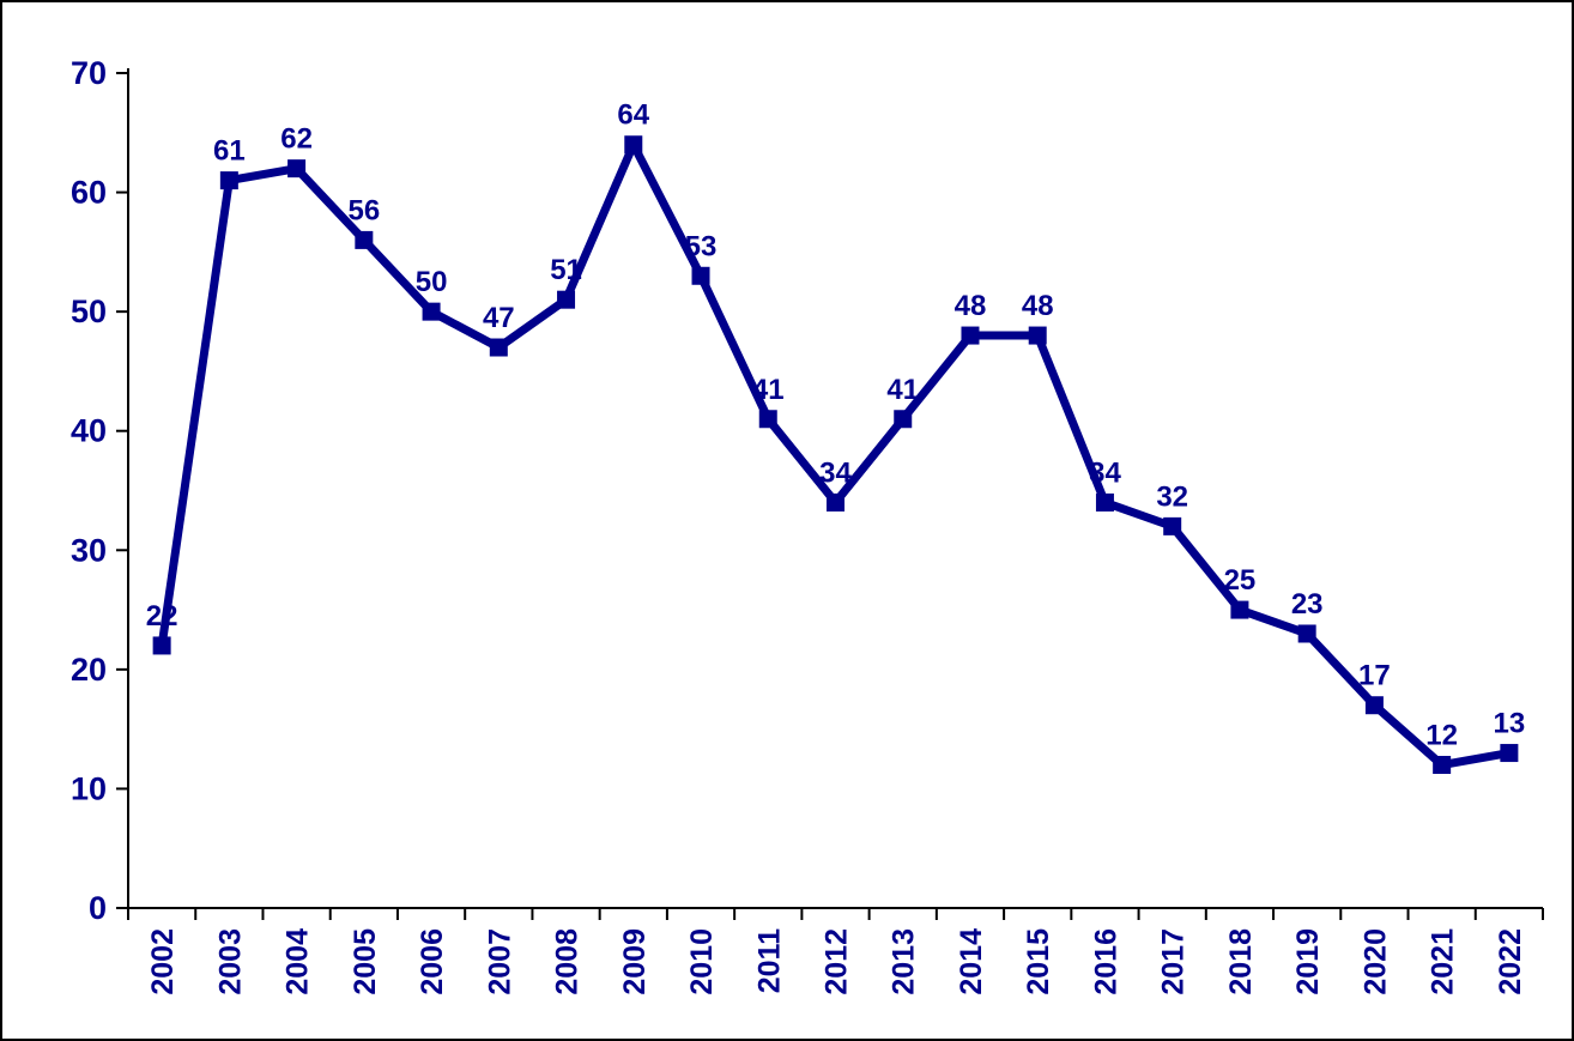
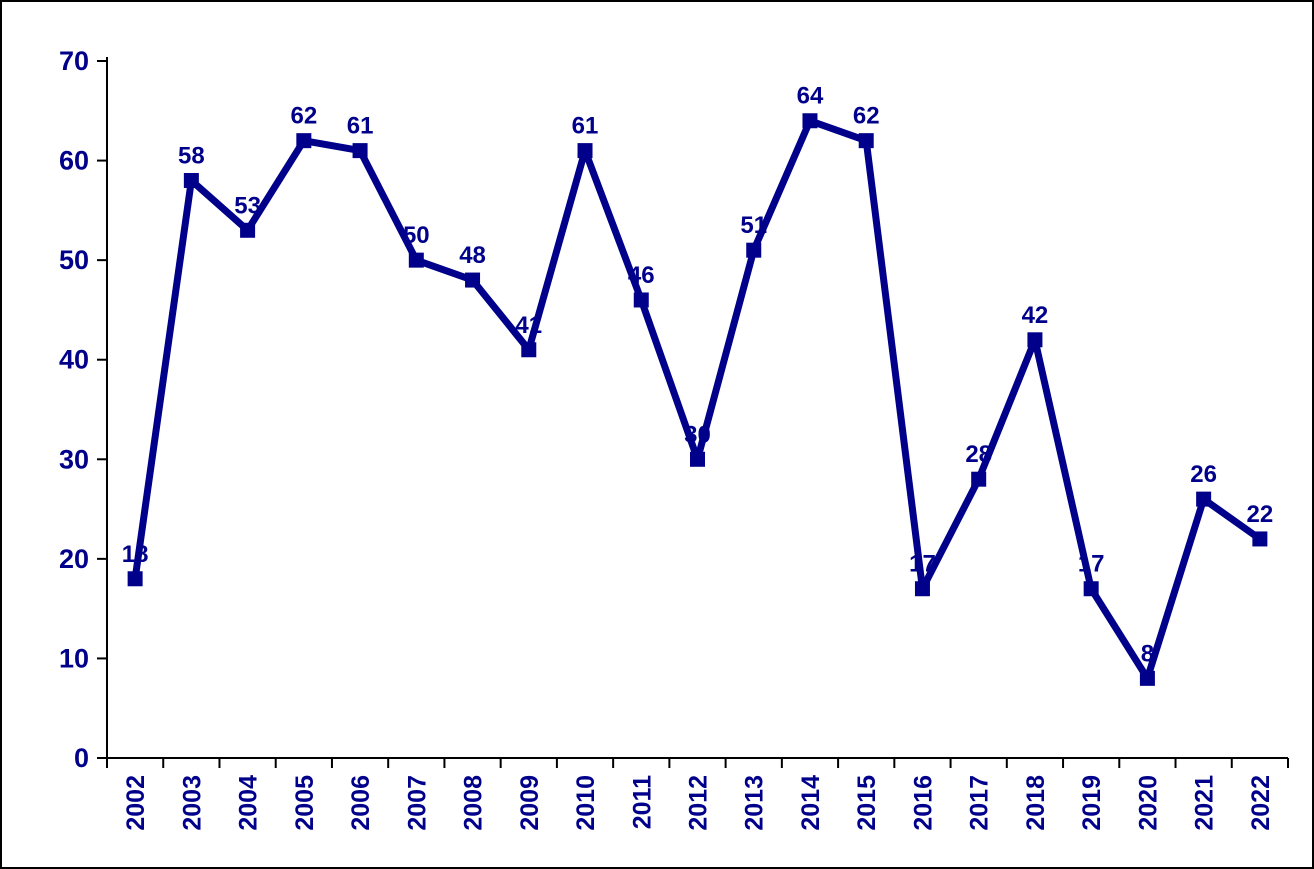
2002: 22 -> 18
2003: 61 -> 58
2004: 62 -> 53
2005: 56 -> 62
2006: 50 -> 61
2007: 47 -> 50
2008: 51 -> 48
2009: 64 -> 41
2010: 53 -> 61
2011: 41 -> 46
2012: 34 -> 30
2013: 41 -> 51
2014: 48 -> 64
2015: 48 -> 62
2016: 34 -> 17
2017: 32 -> 28
2018: 25 -> 42
2019: 23 -> 17
2020: 17 -> 8
2021: 12 -> 26
2022: 13 -> 22
